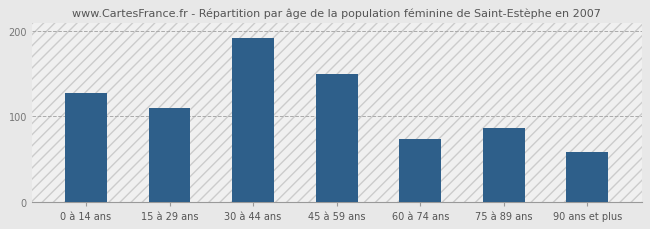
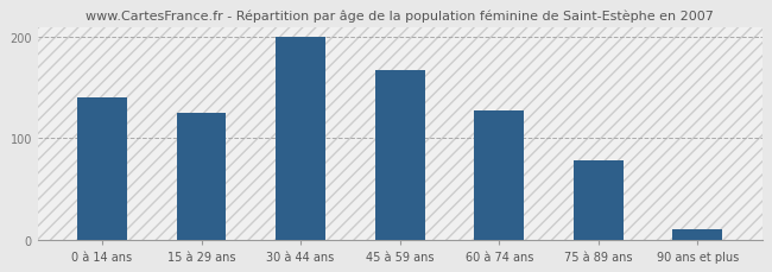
0 à 14 ans: 128 -> 140
15 à 29 ans: 110 -> 125
30 à 44 ans: 192 -> 200
45 à 59 ans: 150 -> 168
60 à 74 ans: 74 -> 127
75 à 89 ans: 86 -> 78
90 ans et plus: 58 -> 10
